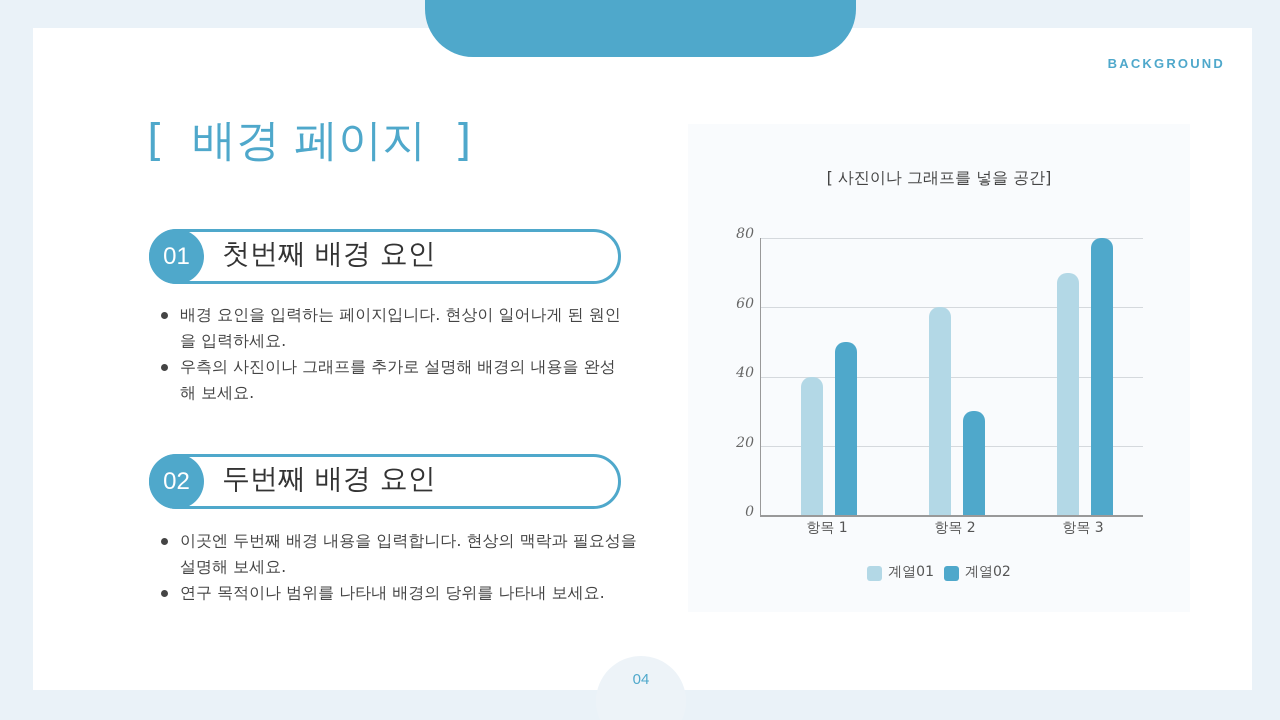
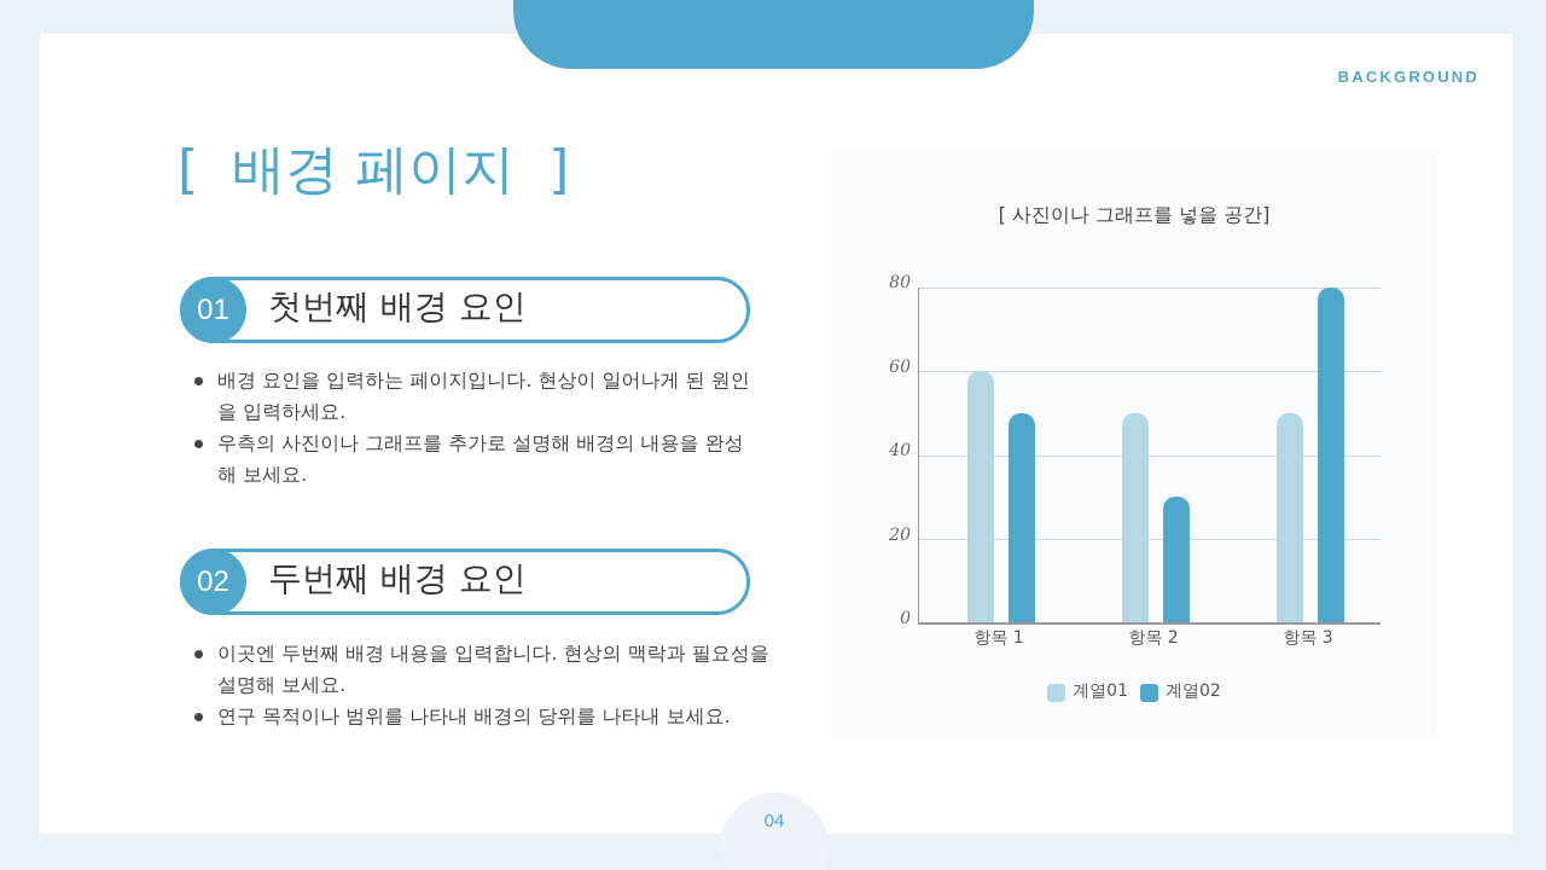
계열01/항목 1: 40 -> 60
계열01/항목 2: 60 -> 50
계열01/항목 3: 70 -> 50
